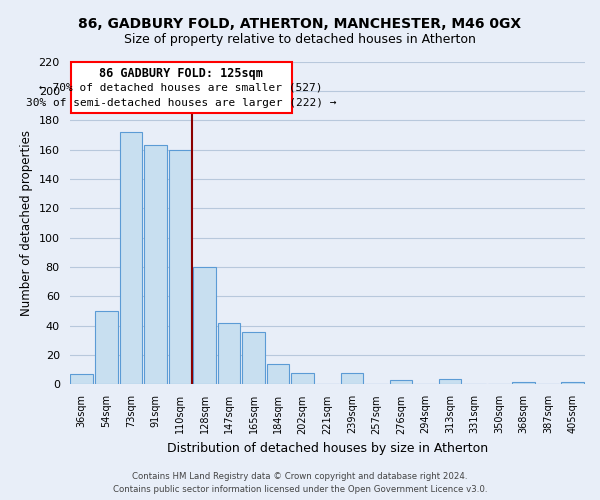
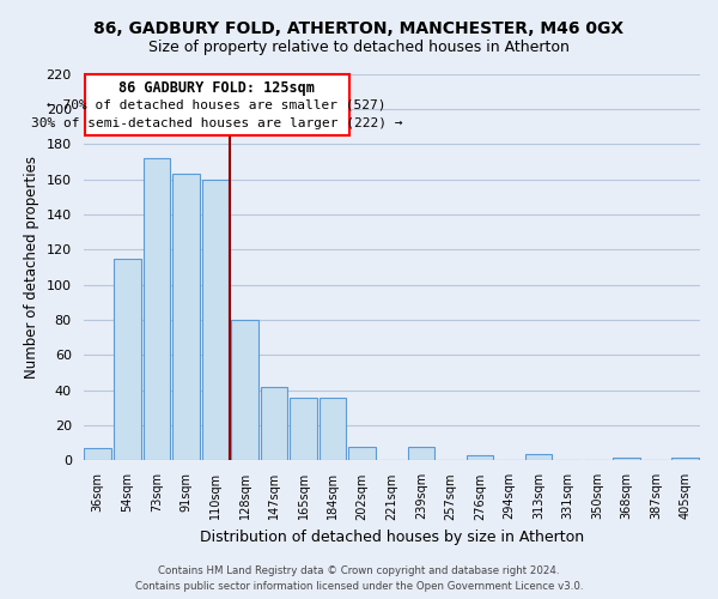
54sqm: 50 -> 115
184sqm: 14 -> 36
